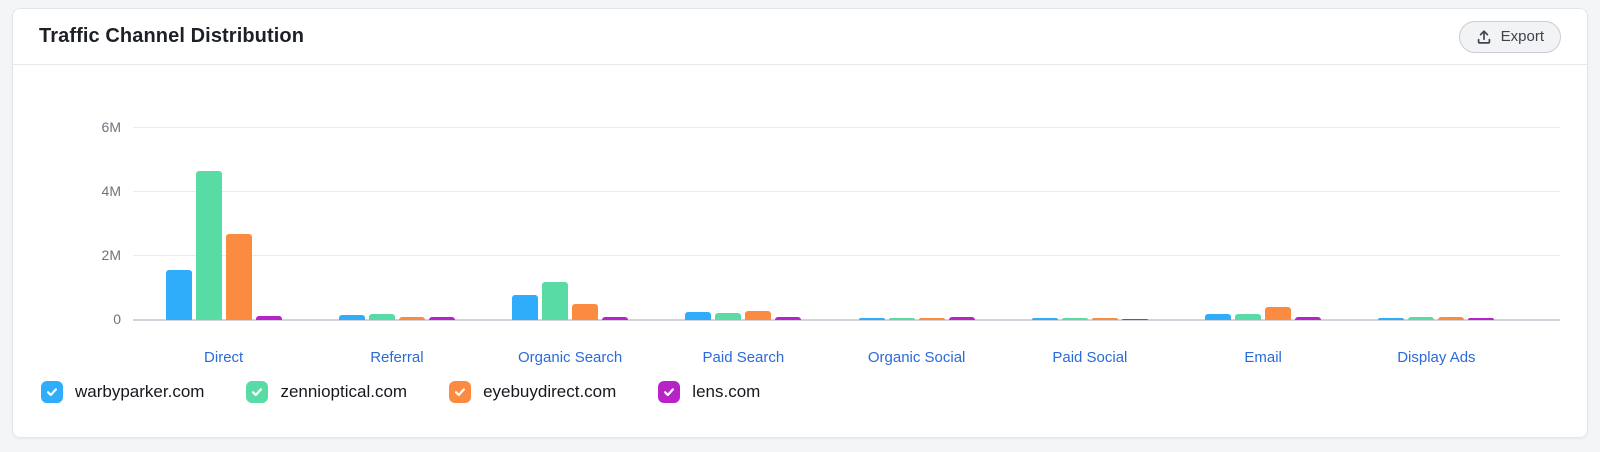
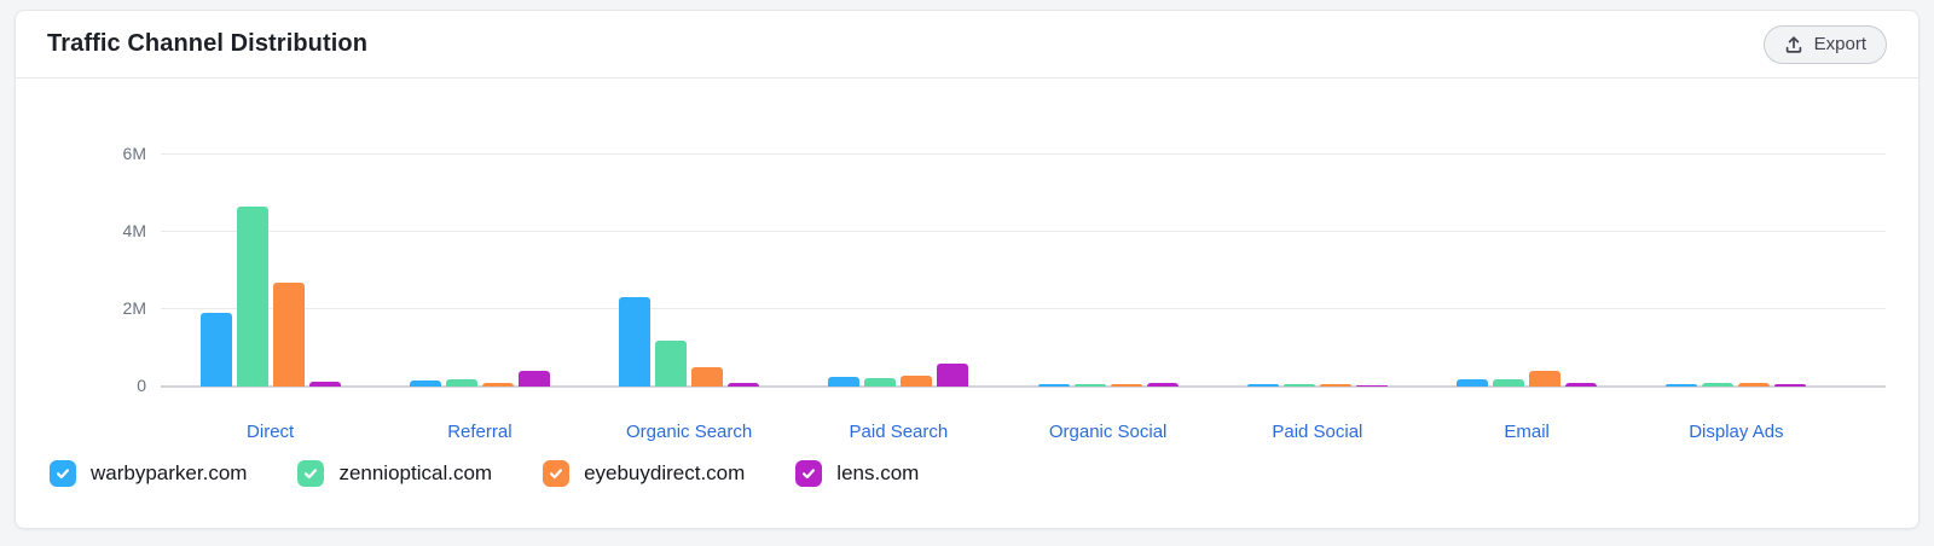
warbyparker.com/Direct: 1.6M -> 1.9M
lens.com/Referral: 0.1M -> 0.4M
warbyparker.com/Organic Search: 0.8M -> 2.3M
lens.com/Paid Search: 0.1M -> 0.6M
